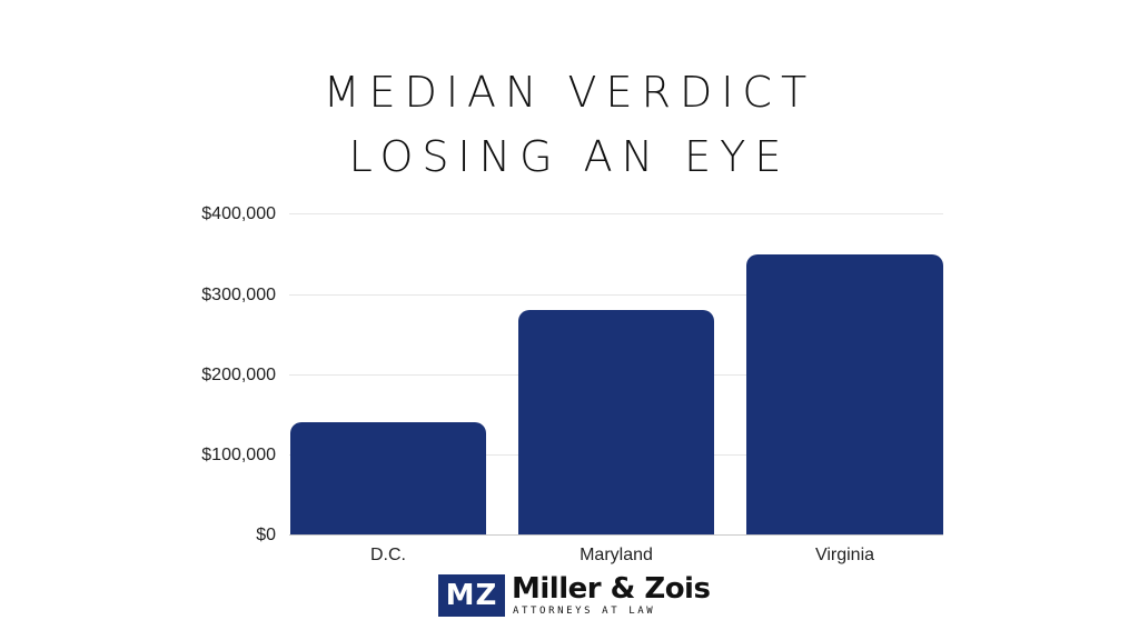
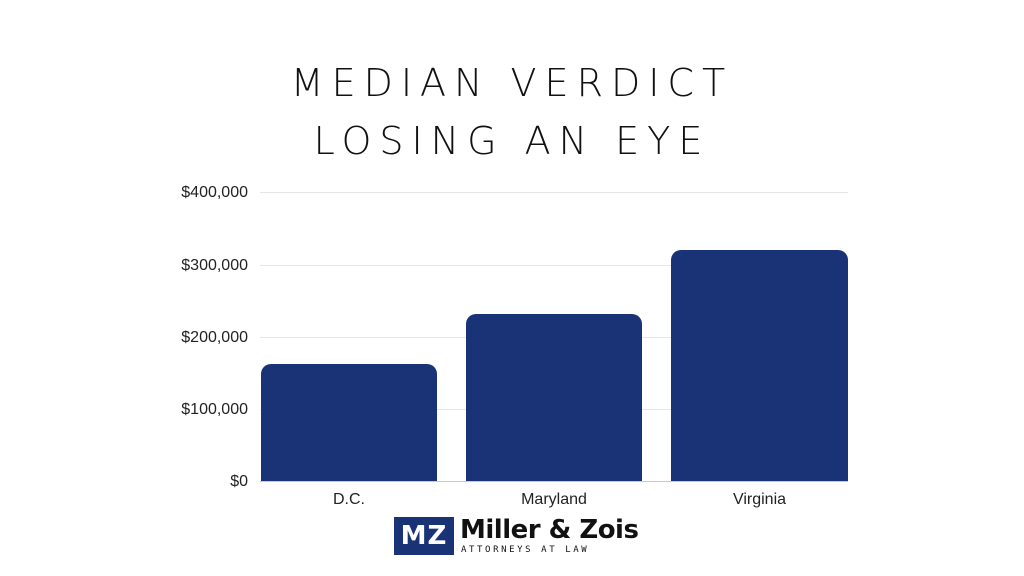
D.C.: $140000 -> $160000
Maryland: $280000 -> $230000
Virginia: $350000 -> $320000
